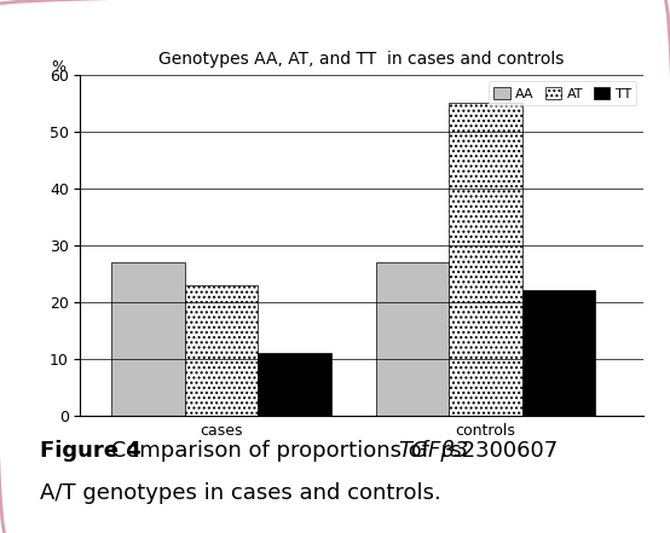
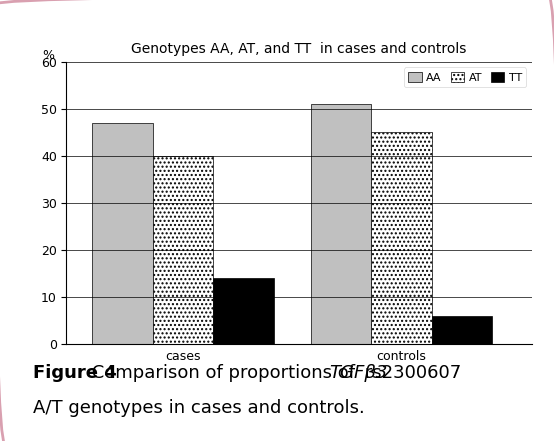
AA/cases: 27 -> 47
AT/cases: 23 -> 40
TT/cases: 11 -> 14
AA/controls: 27 -> 51
AT/controls: 55 -> 45
TT/controls: 22 -> 6
